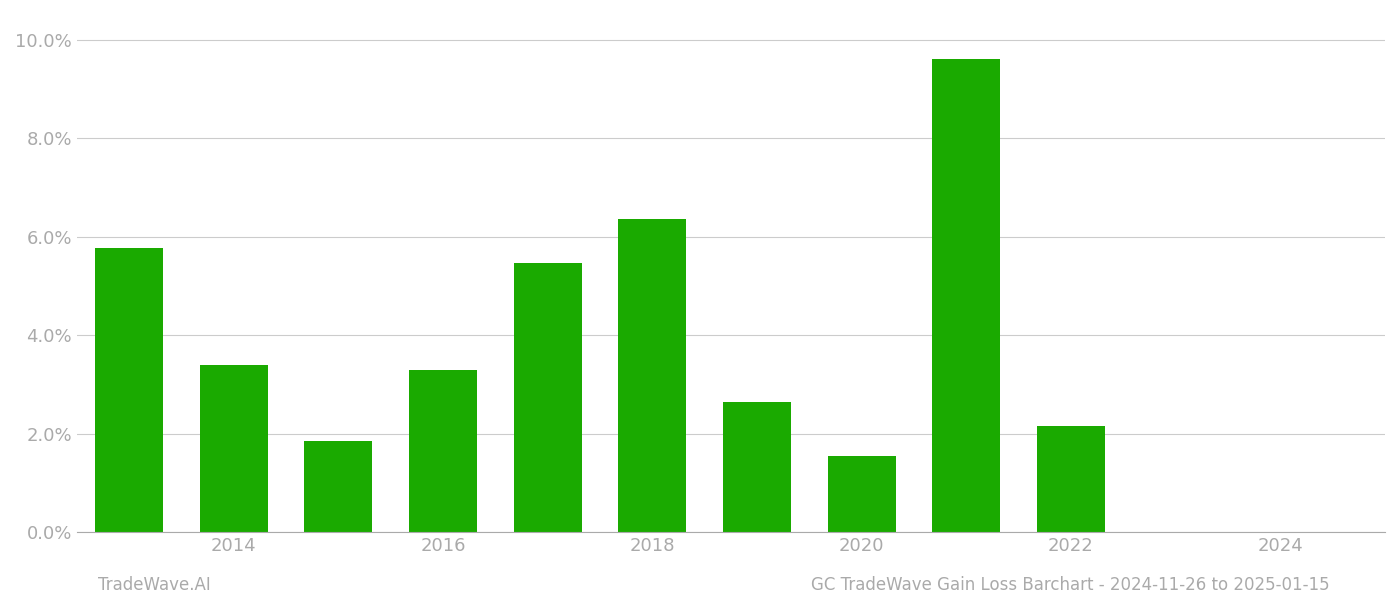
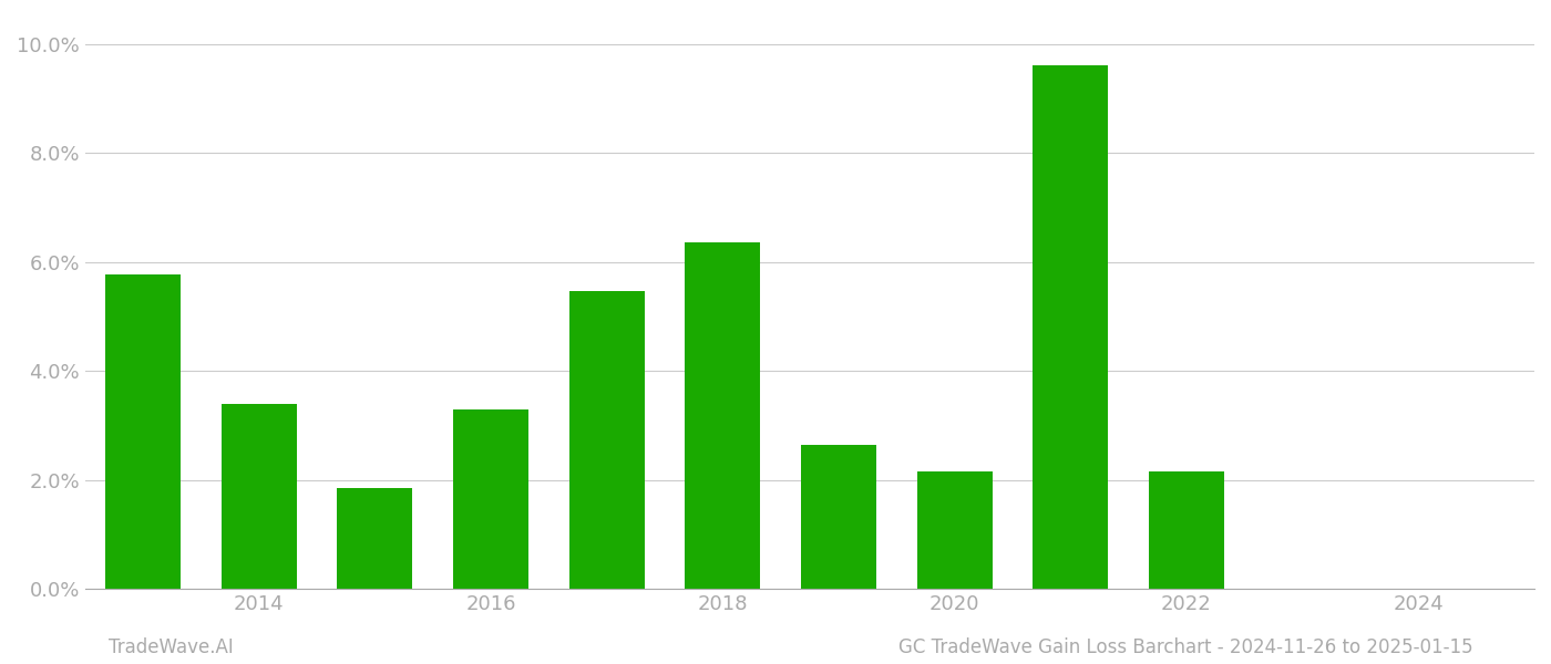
2020: 1.55% -> 2.15%
